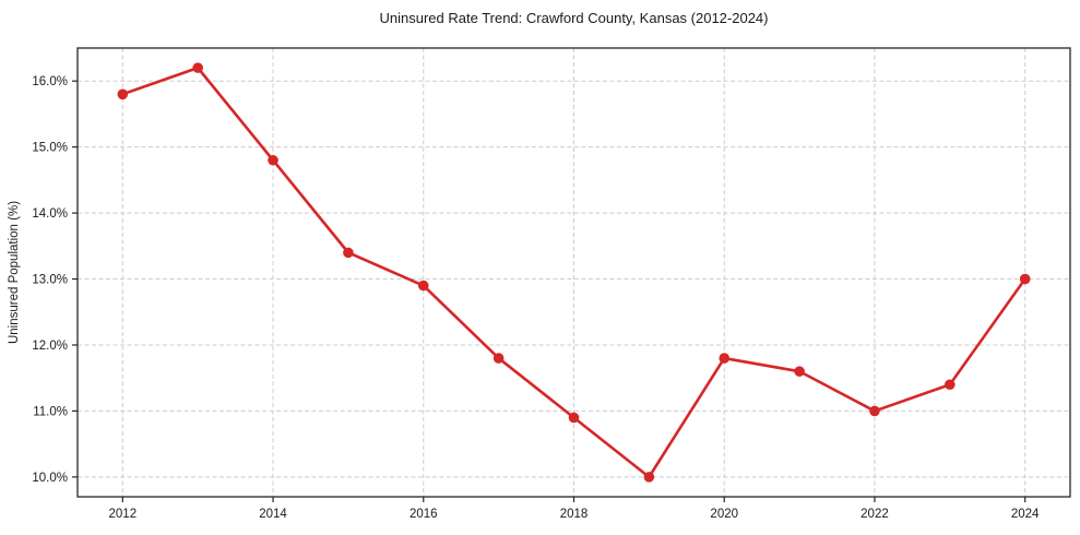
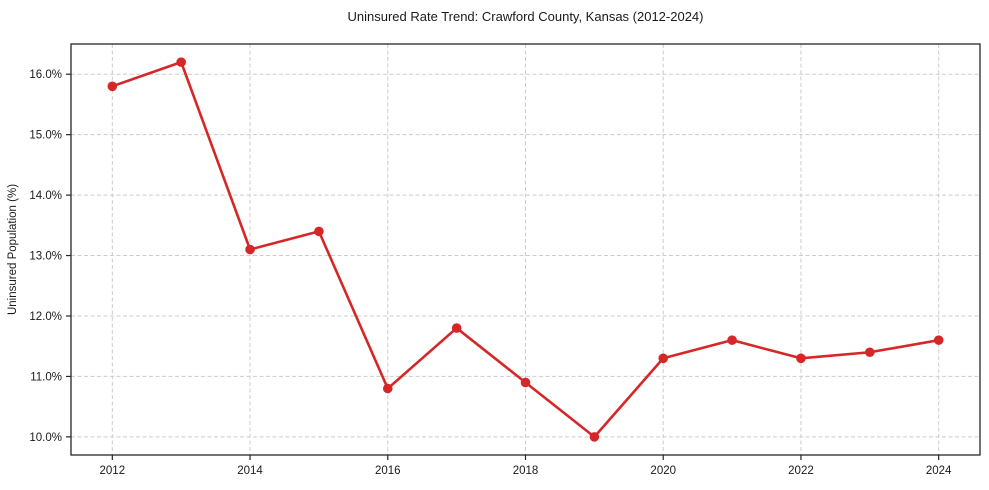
2014: 14.8% -> 13.1%
2016: 12.9% -> 10.8%
2020: 11.8% -> 11.3%
2022: 11.0% -> 11.3%
2024: 13.0% -> 11.6%
